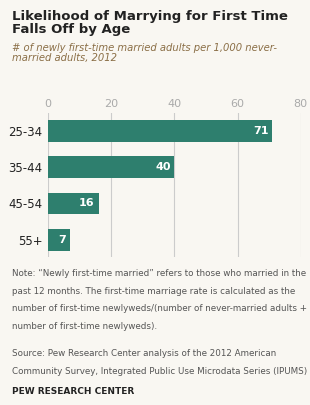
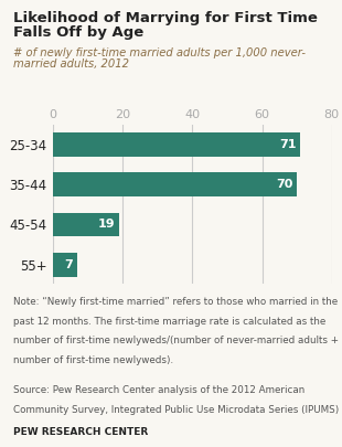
35-44: 40 -> 70
45-54: 16 -> 19
